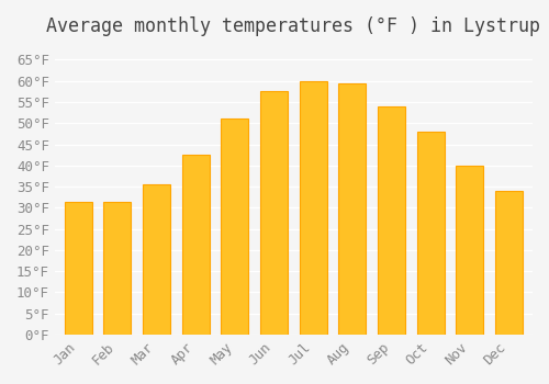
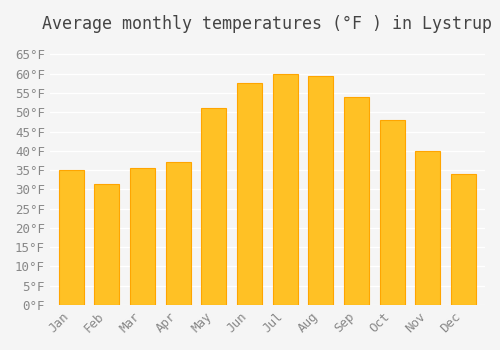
Jan: 31.5°F -> 35.0°F
Apr: 42.5°F -> 37.0°F
